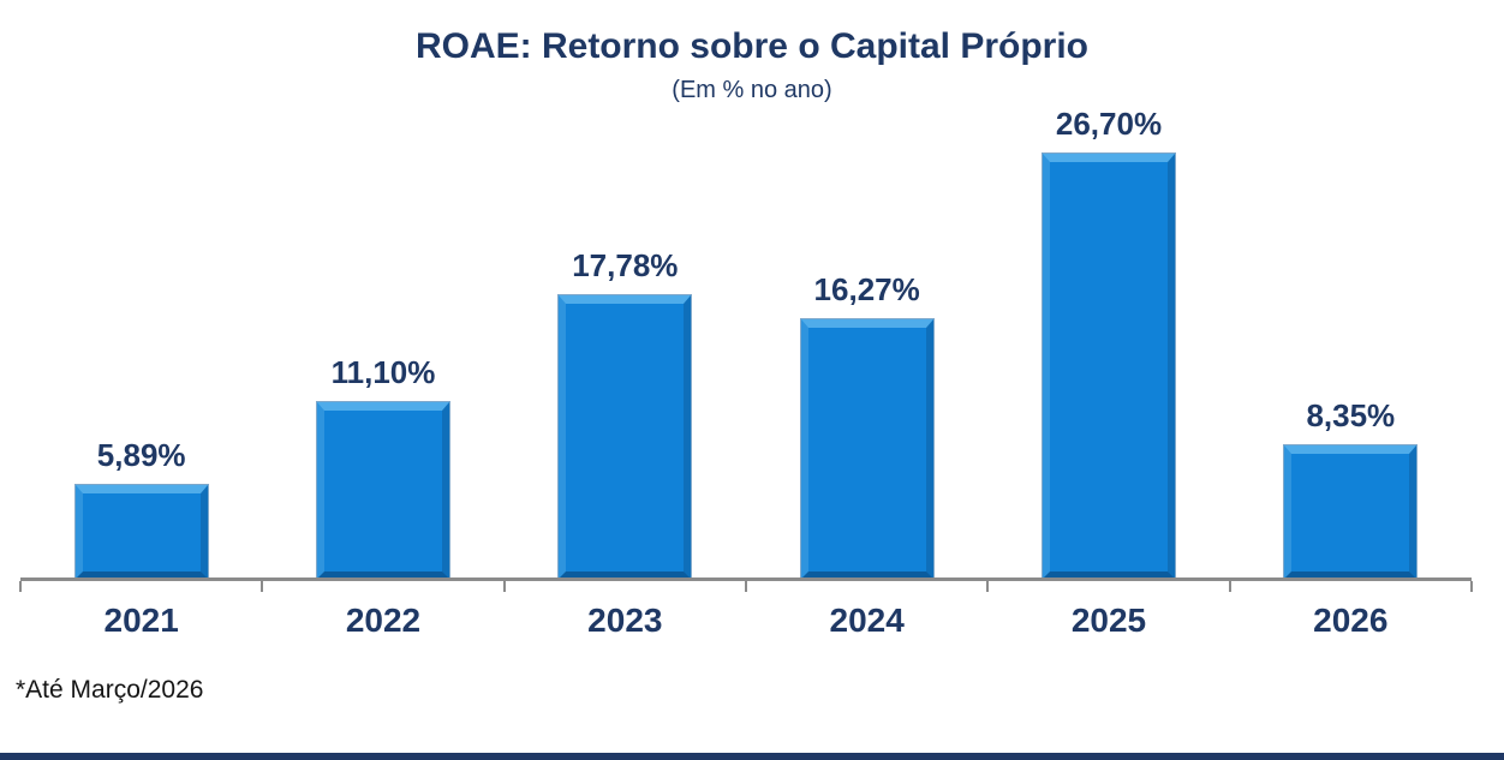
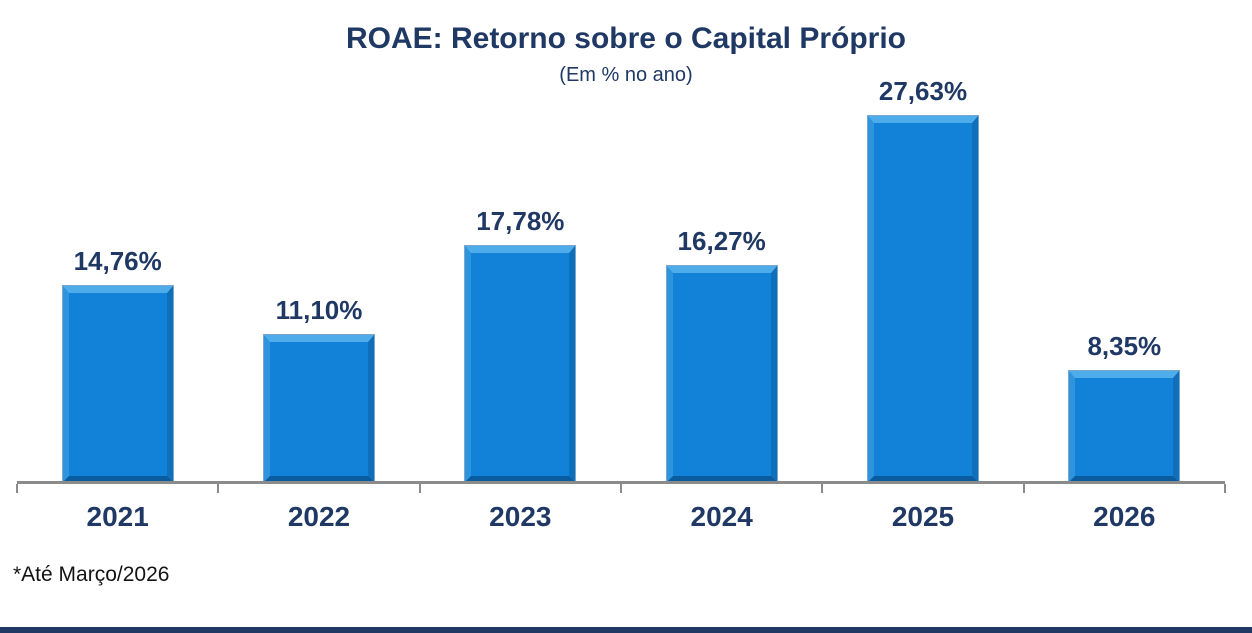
2021: 5,89% -> 14,76%
2025: 26,70% -> 27,63%
